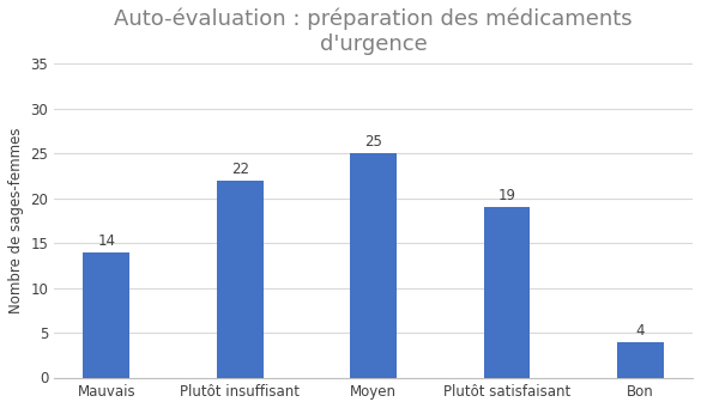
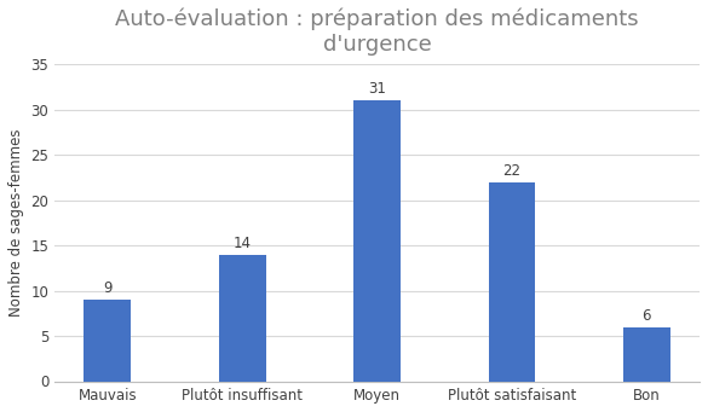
Mauvais: 14 -> 9
Plutôt insuffisant: 22 -> 14
Moyen: 25 -> 31
Plutôt satisfaisant: 19 -> 22
Bon: 4 -> 6
